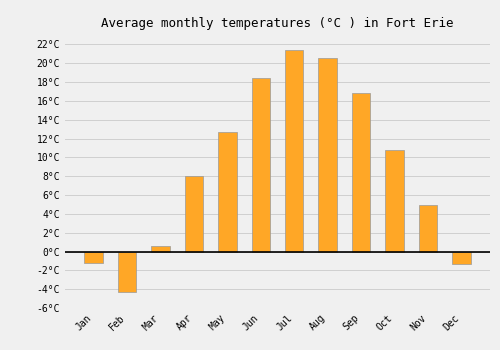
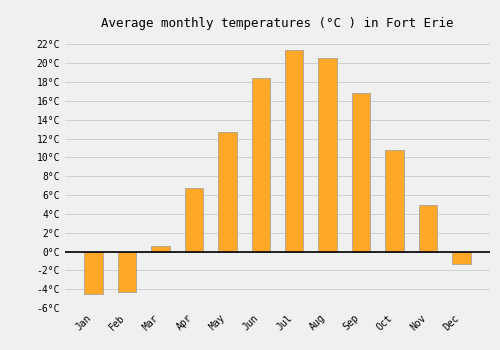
Jan: -1.2°C -> -4.5°C
Apr: 8.0°C -> 6.7°C
